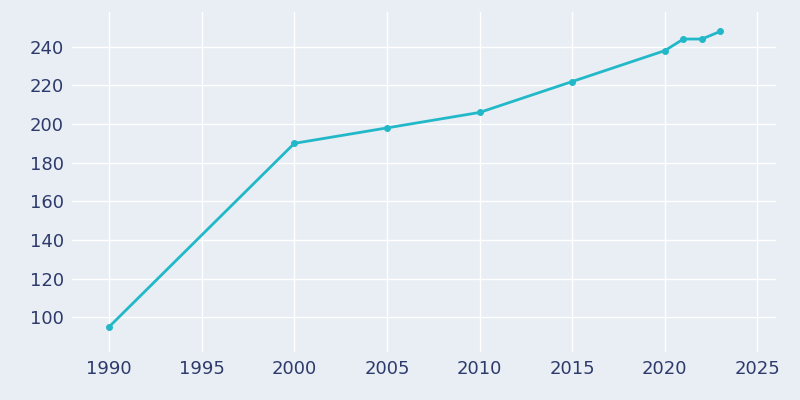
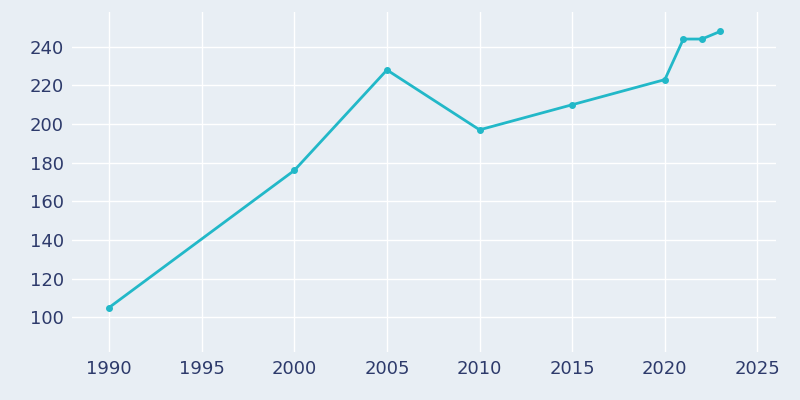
1990: 95 -> 105
2000: 190 -> 176
2005: 198 -> 228
2010: 206 -> 197
2015: 222 -> 210
2020: 238 -> 223
